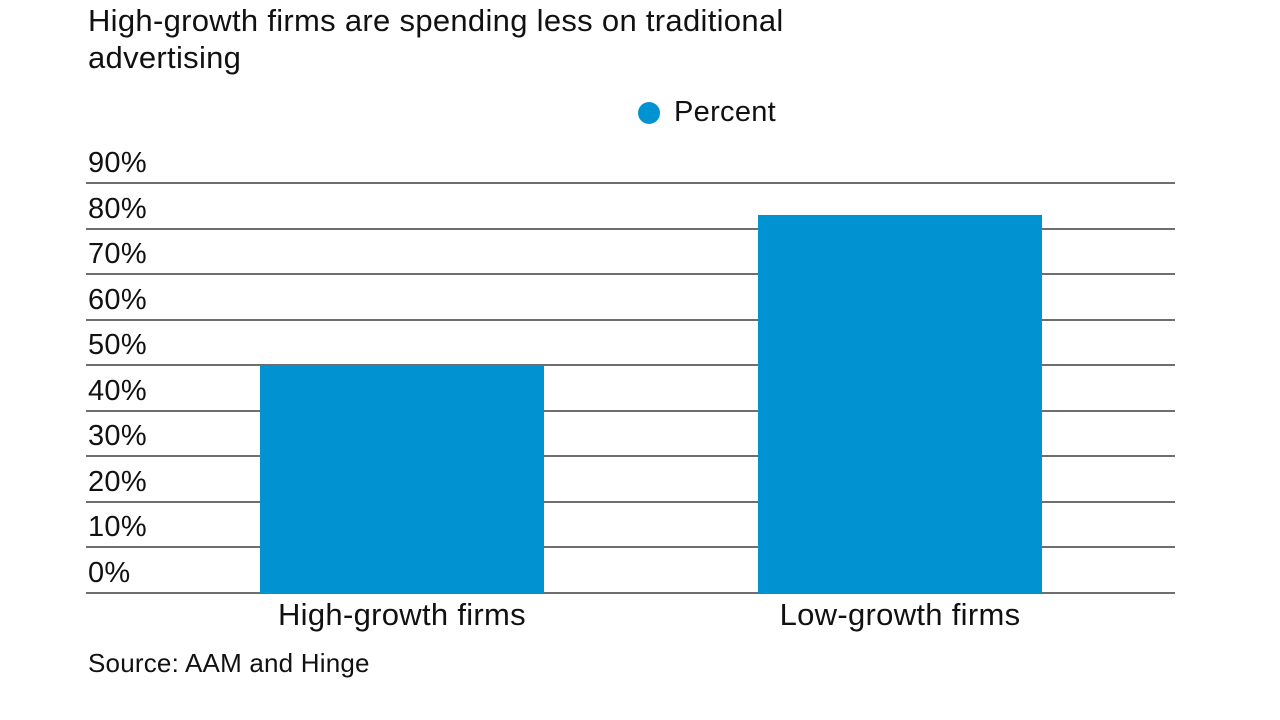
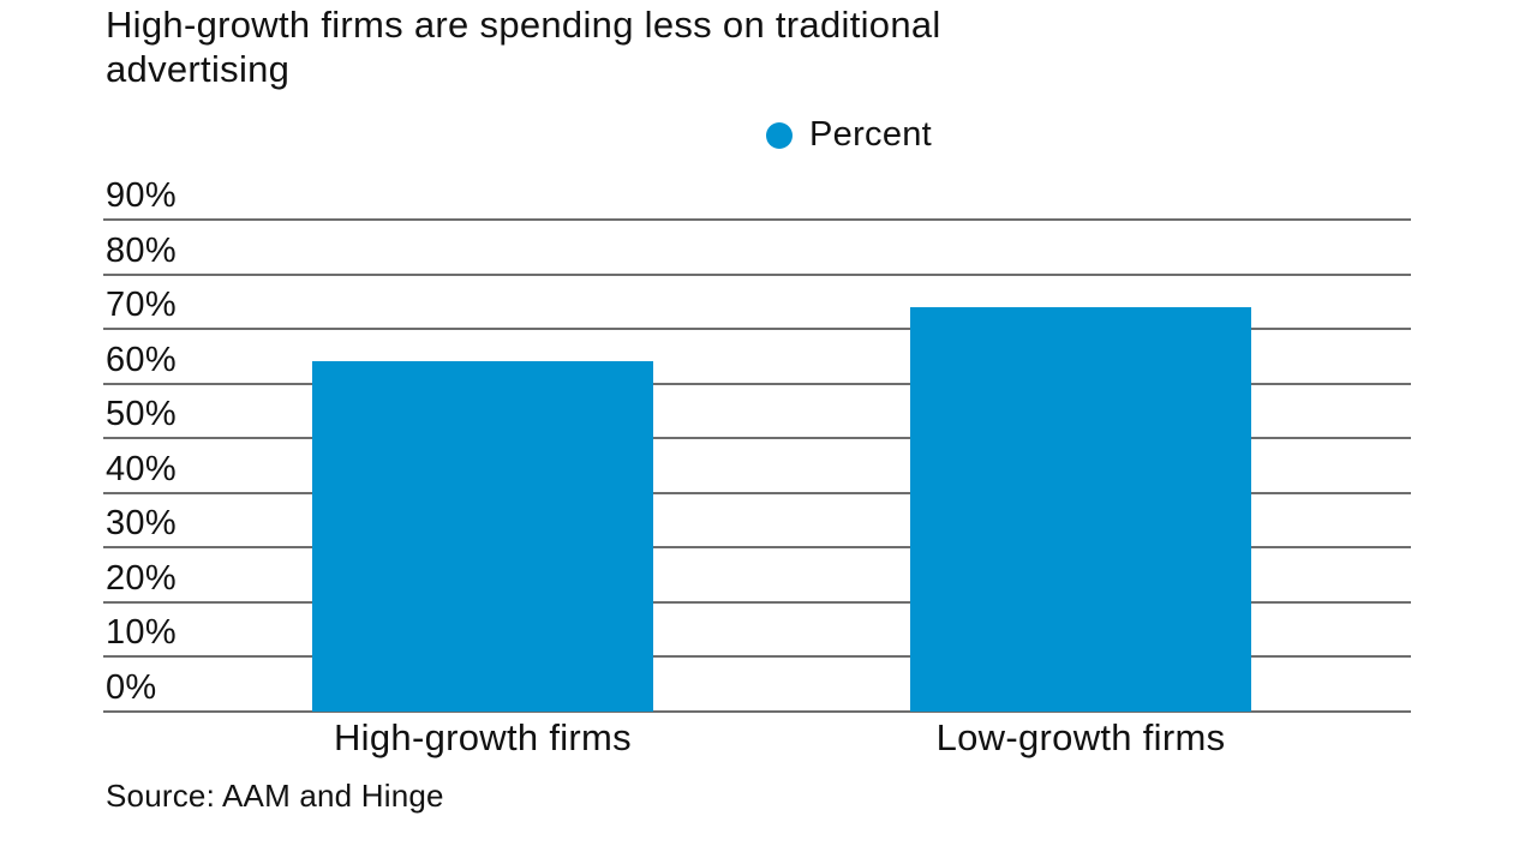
High-growth firms: 50% -> 64%
Low-growth firms: 83% -> 74%
